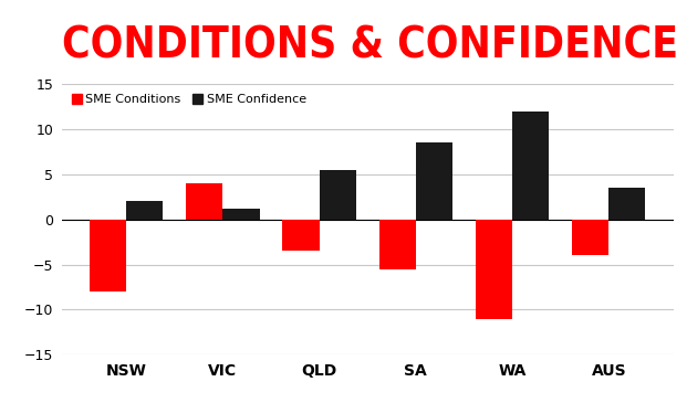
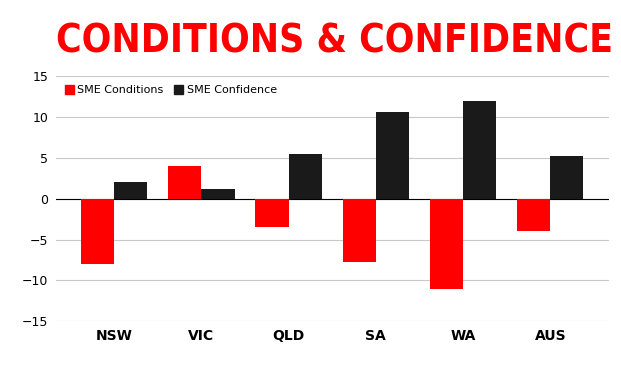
SME Conditions/SA: -5.5 -> -7.8
SME Confidence/SA: 8.5 -> 10.6
SME Confidence/AUS: 3.5 -> 5.2
